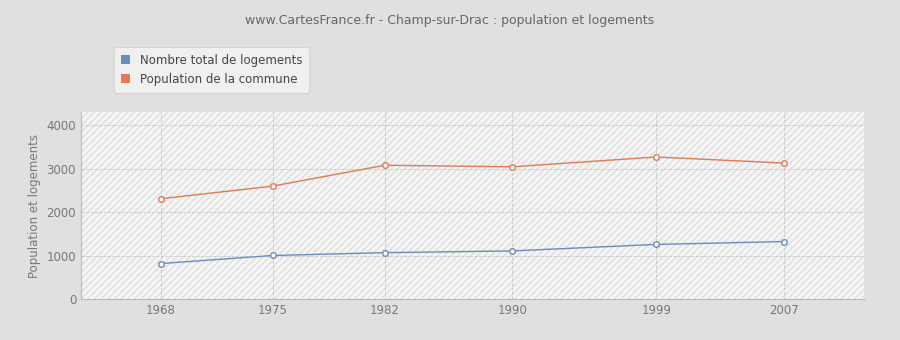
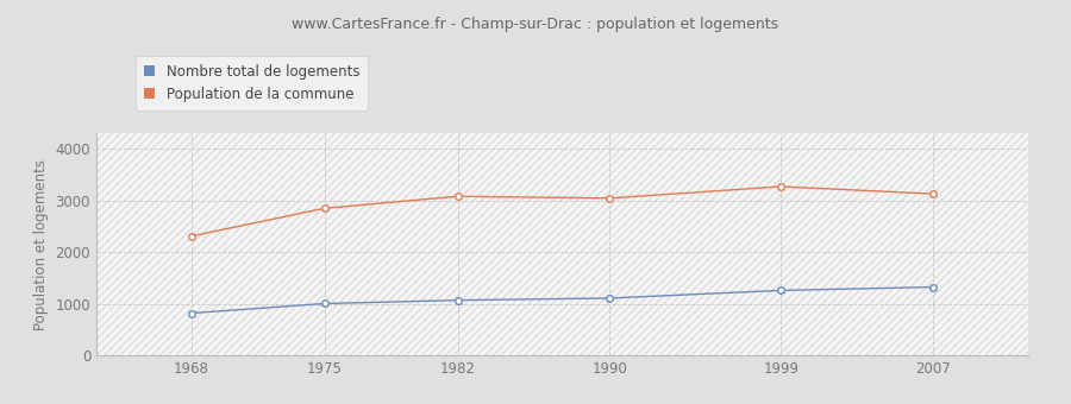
Population de la commune/1975: 2600 -> 2850
